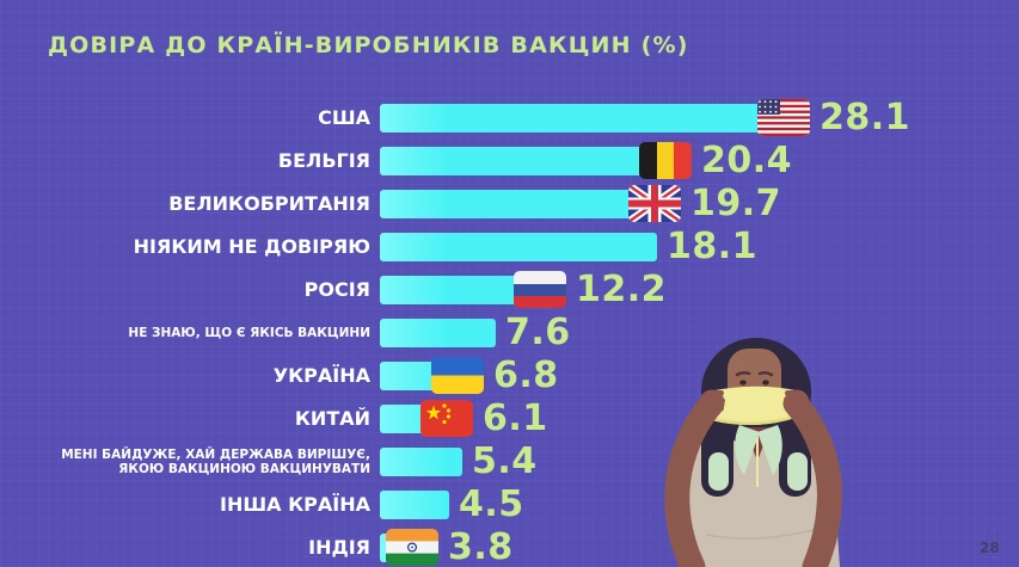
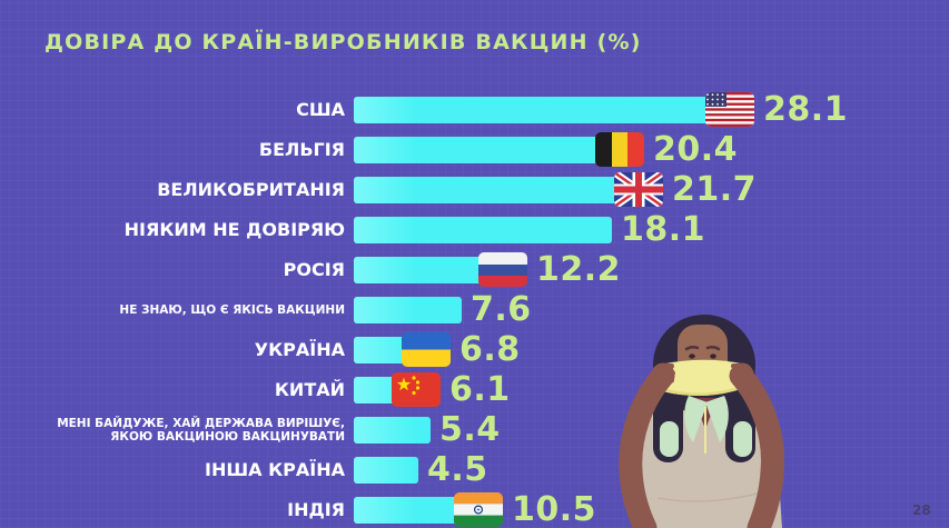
ВЕЛИКОБРИТАНІЯ: 19.7 -> 21.7
ІНДІЯ: 3.8 -> 10.5
